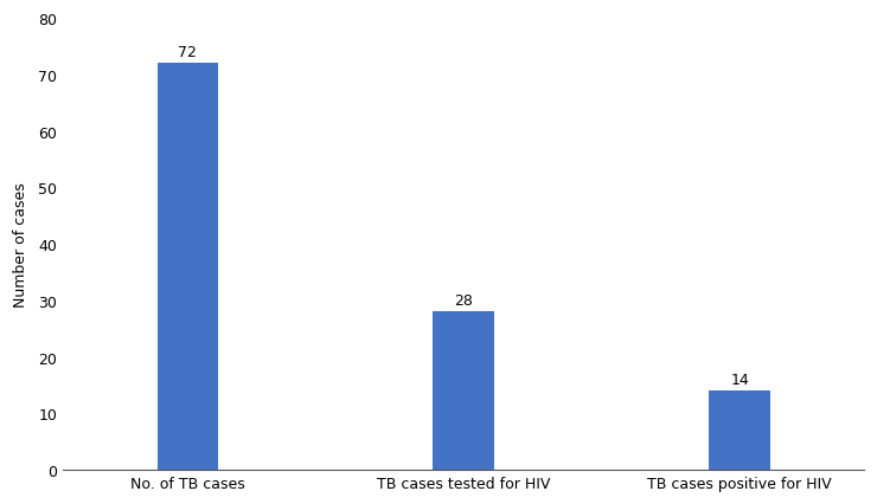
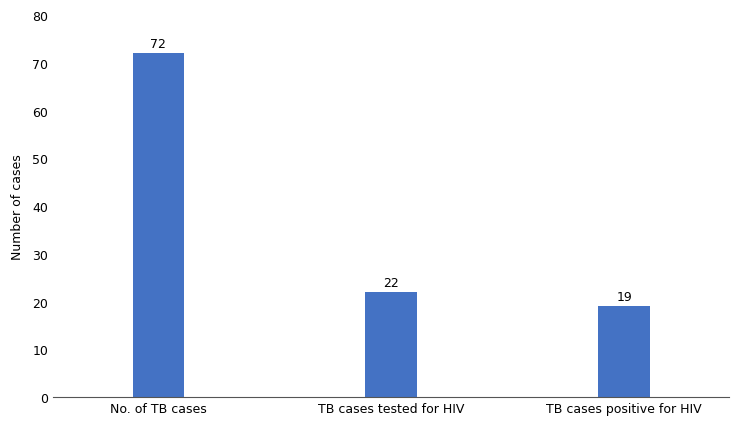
TB cases tested for HIV: 28 -> 22
TB cases positive for HIV: 14 -> 19
